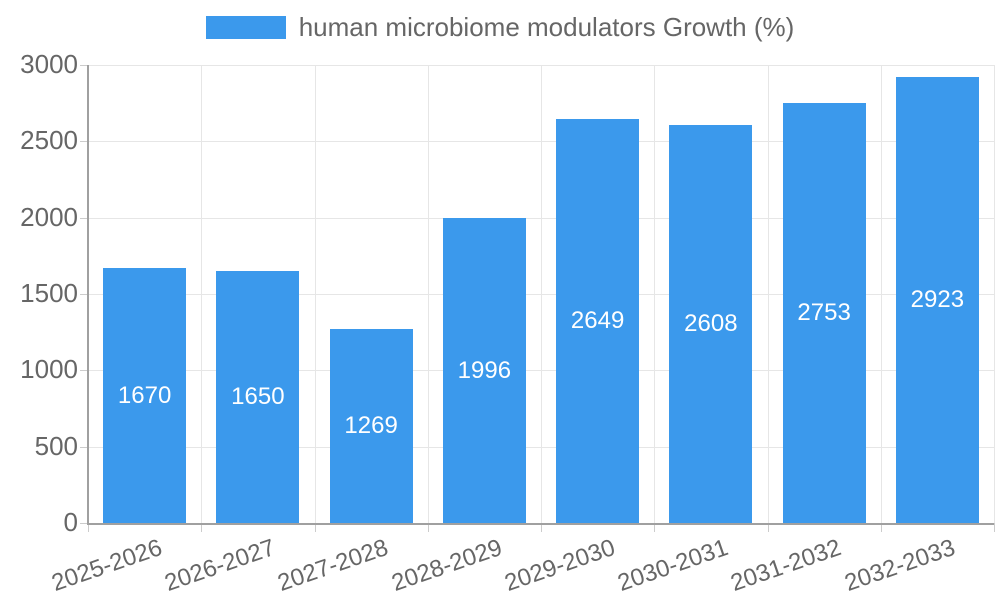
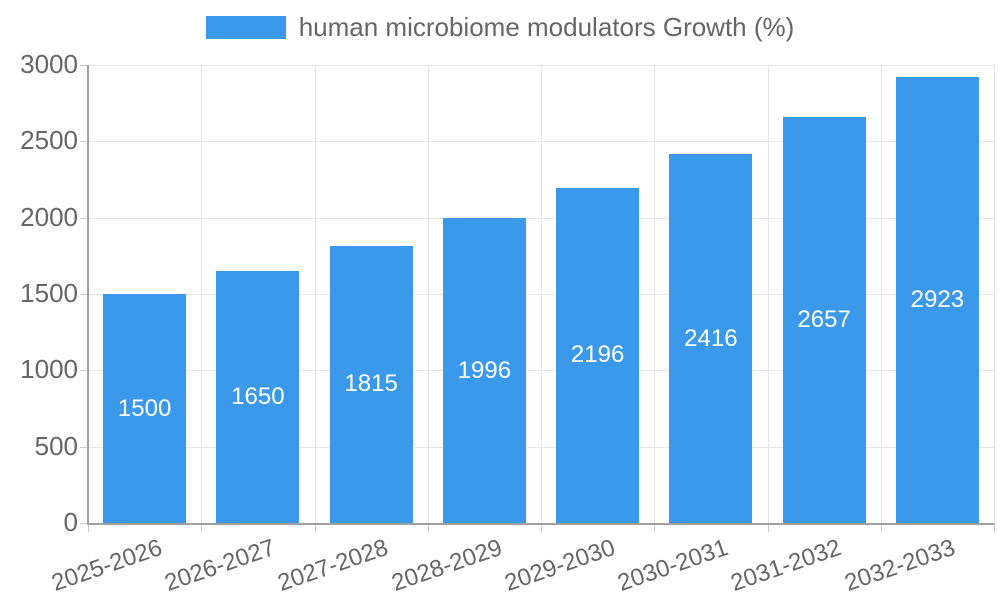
2025-2026: 1670 -> 1500
2027-2028: 1269 -> 1815
2029-2030: 2649 -> 2196
2030-2031: 2608 -> 2416
2031-2032: 2753 -> 2657
